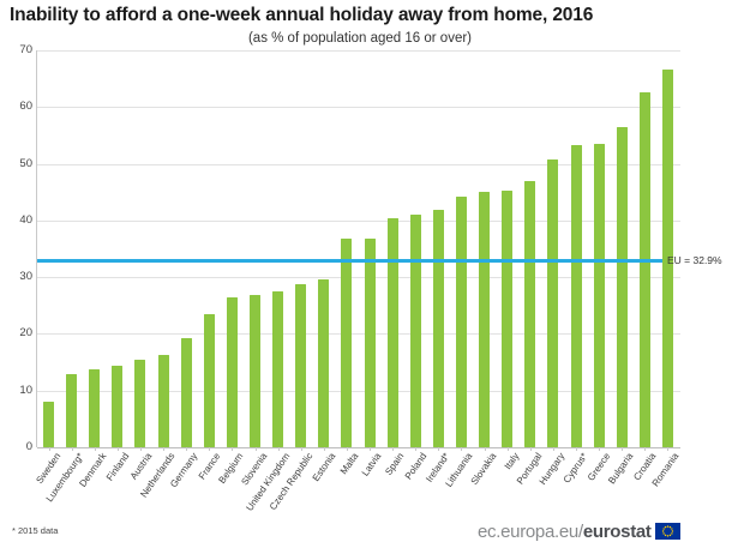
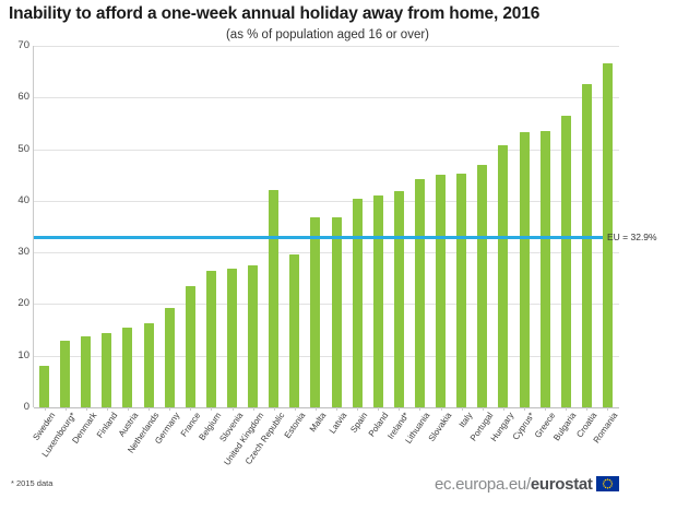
Czech Republic: 29 -> 42
